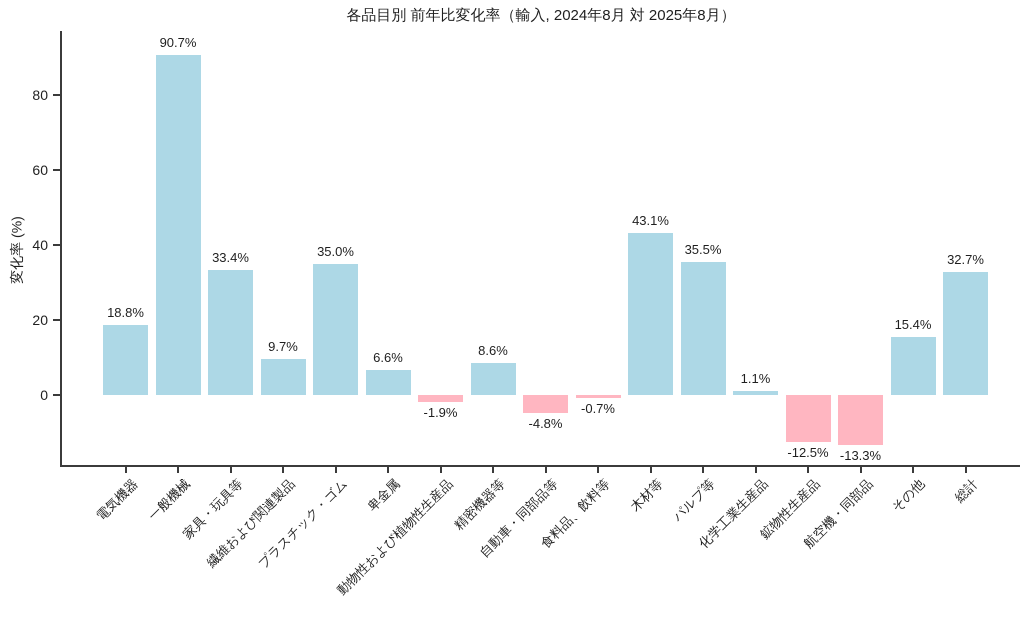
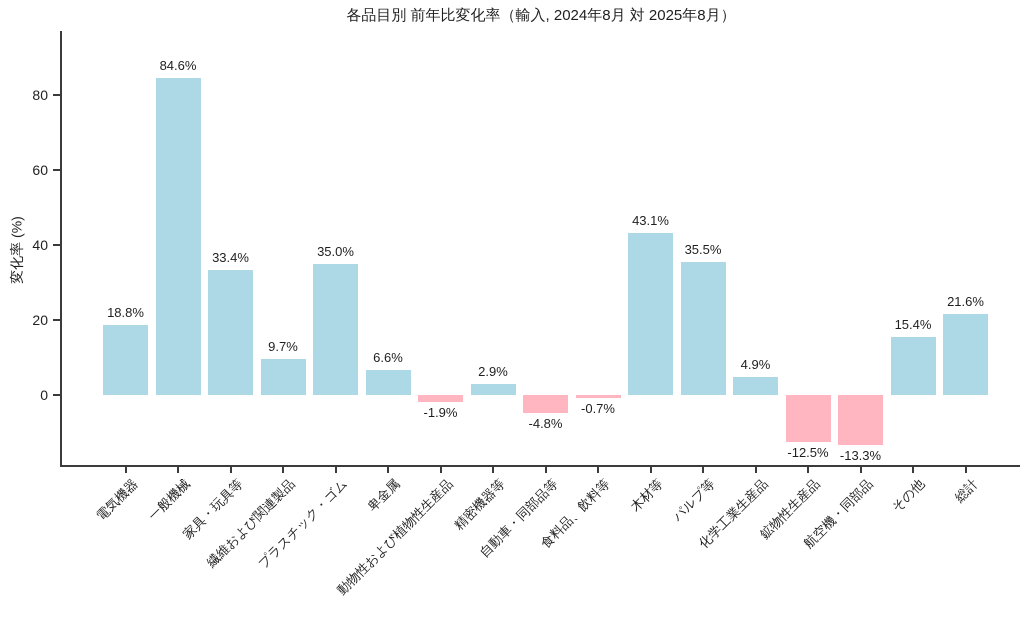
一般機械: 90.7% -> 84.6%
精密機器等: 8.6% -> 2.9%
化学工業生産品: 1.1% -> 4.9%
総計: 32.7% -> 21.6%
